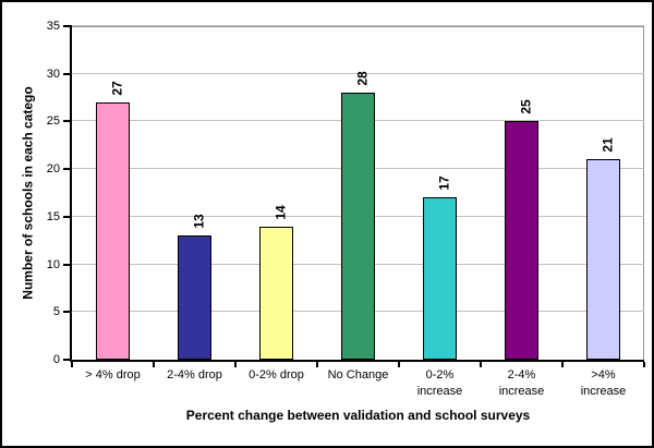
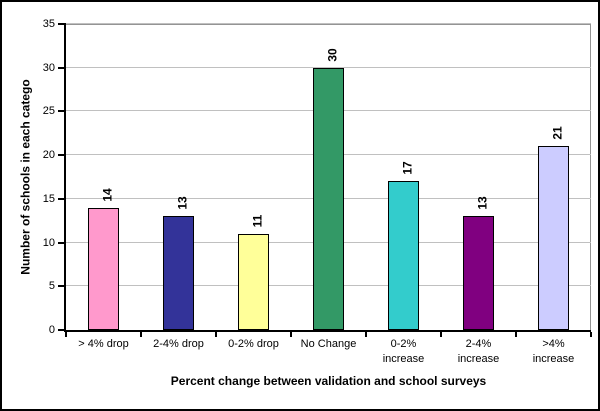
> 4% drop: 27 -> 14
0-2% drop: 14 -> 11
No Change: 28 -> 30
2-4% increase: 25 -> 13
